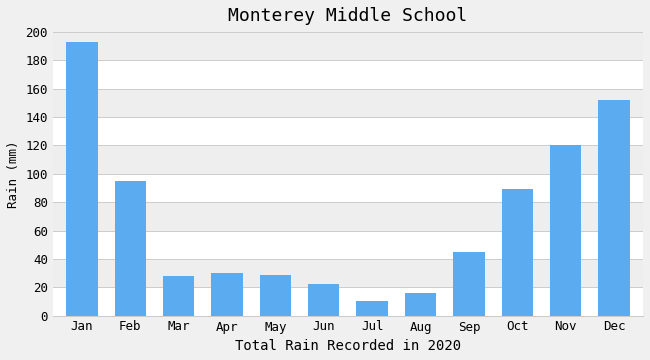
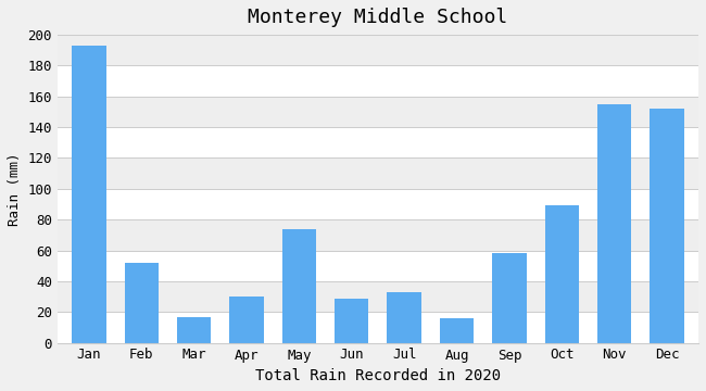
Feb: 95 -> 52
Mar: 28 -> 17
May: 29 -> 74
Jun: 22 -> 29
Jul: 10 -> 33
Sep: 45 -> 58
Nov: 120 -> 155
